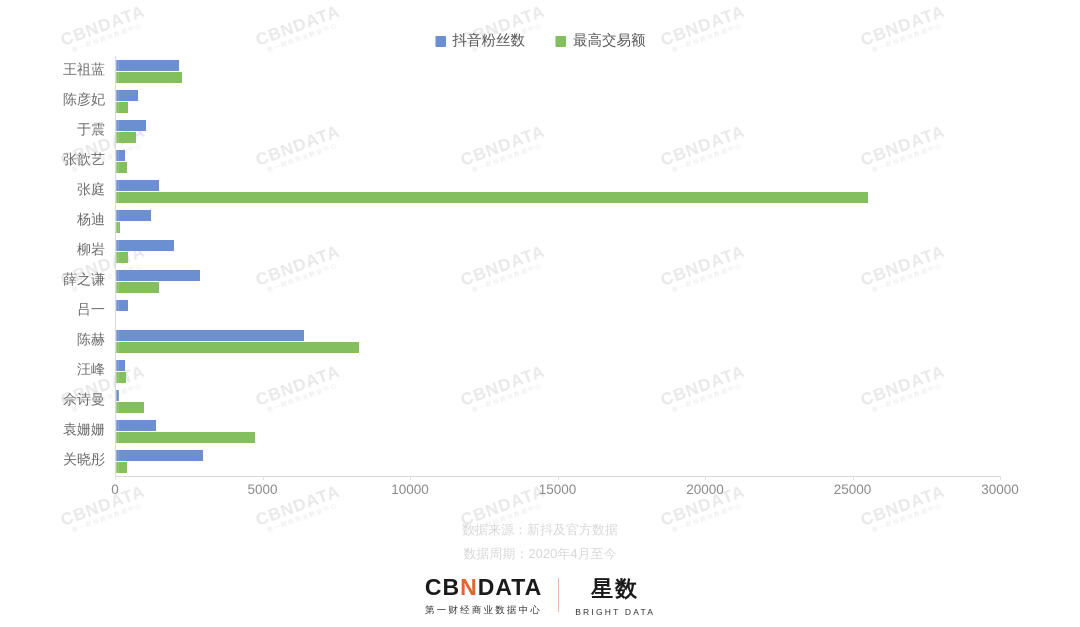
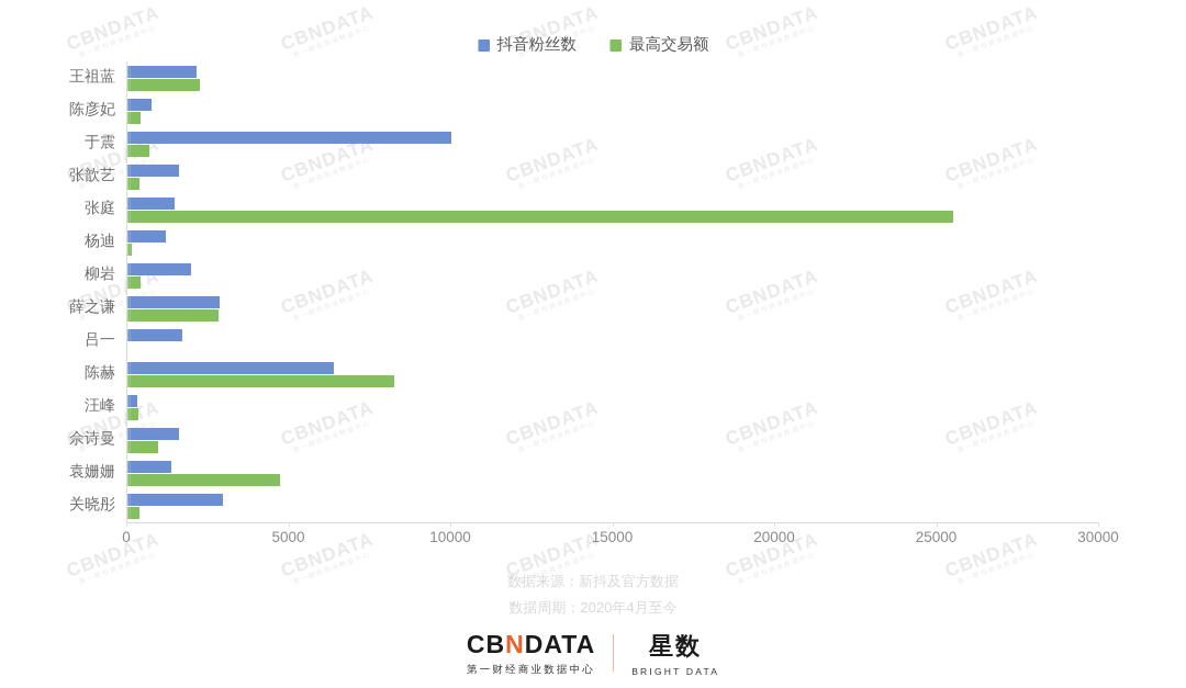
抖音粉丝数/于震: 1000 -> 10000
抖音粉丝数/张歆艺: 300 -> 1600
最高交易额/薛之谦: 1500 -> 2800
抖音粉丝数/吕一: 400 -> 1700
抖音粉丝数/佘诗曼: 100 -> 1600
